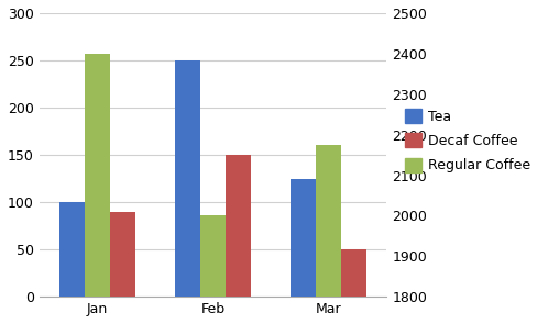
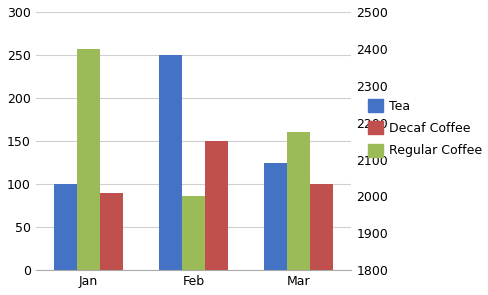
Decaf Coffee/Mar: 50 -> 100
